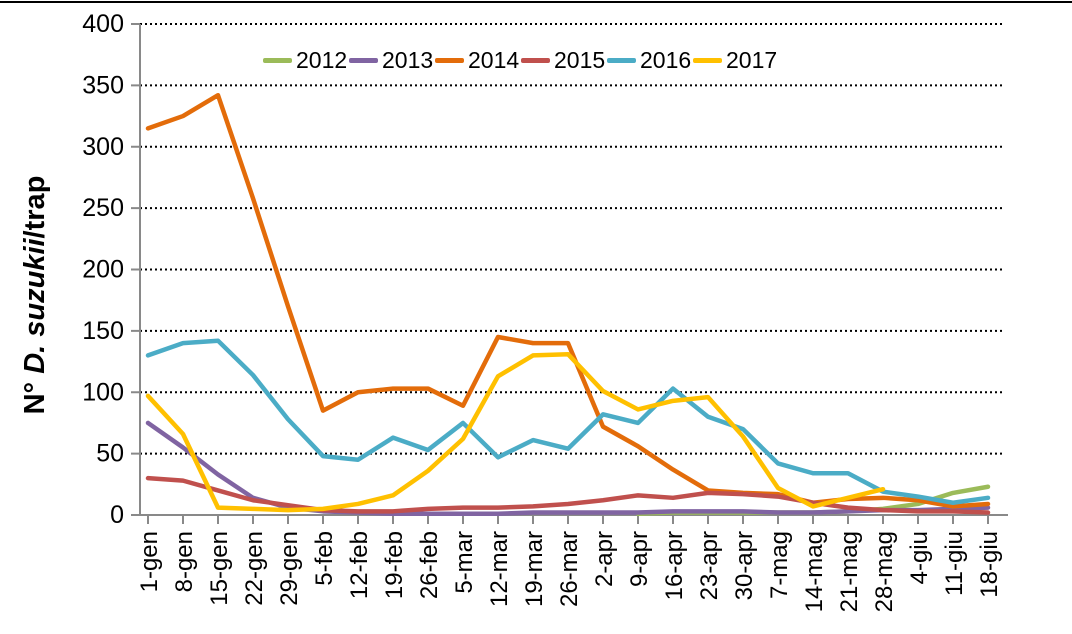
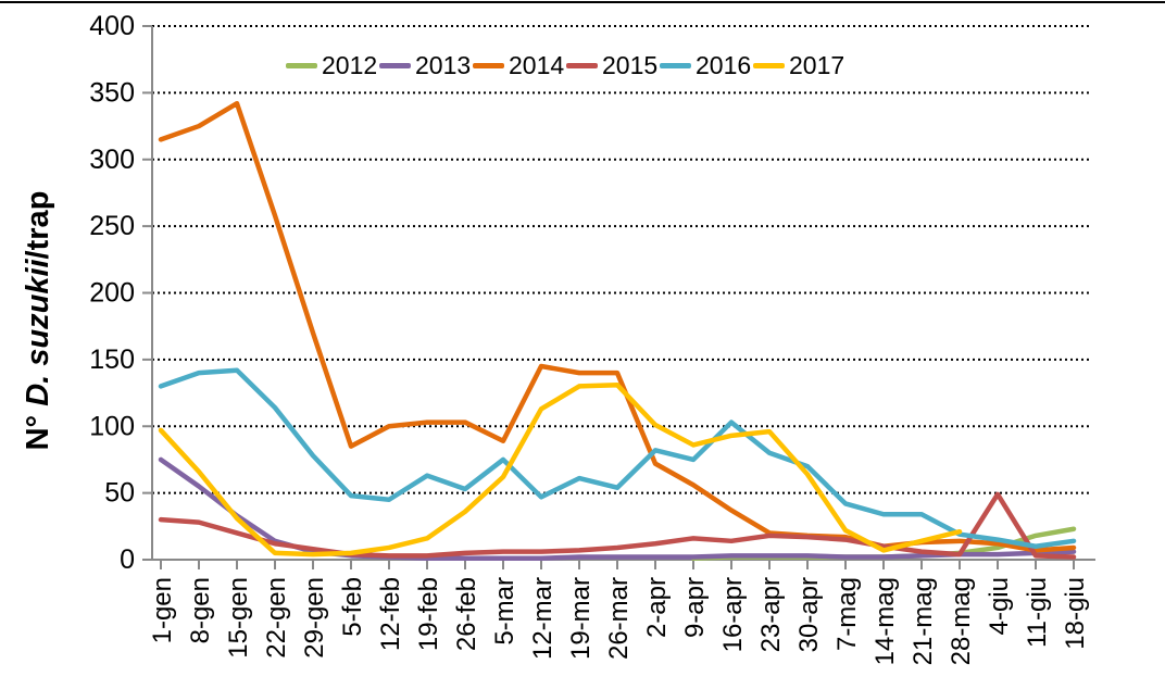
2017/15-gen: 6 -> 31
2015/4-giu: 3 -> 49
